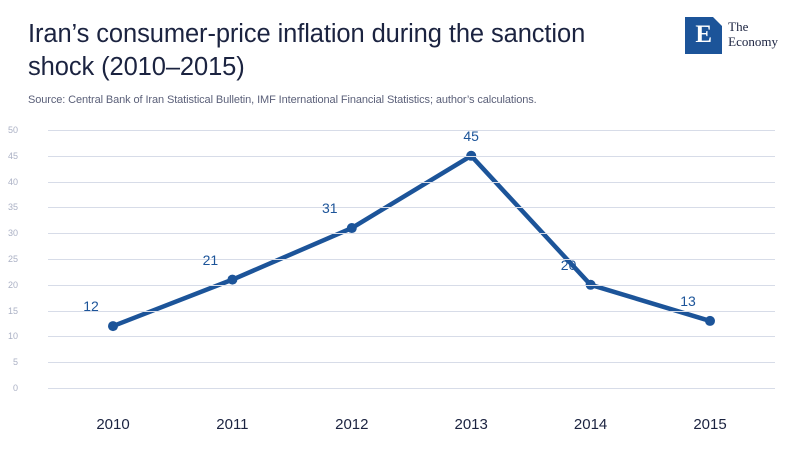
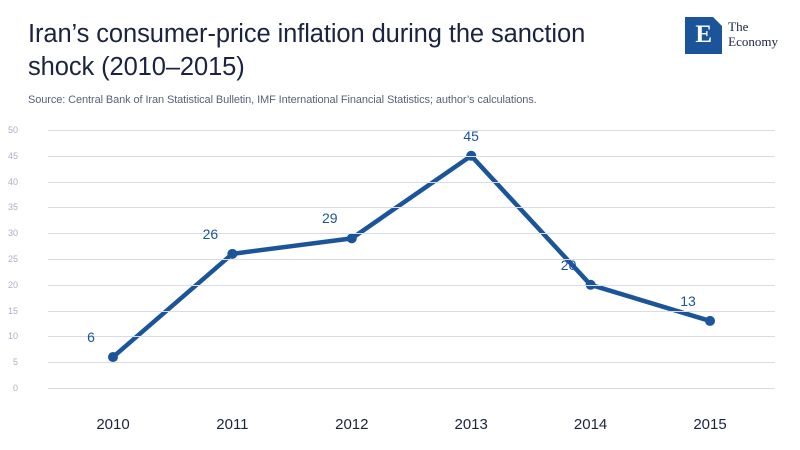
2010: 12 -> 6
2011: 21 -> 26
2012: 31 -> 29
